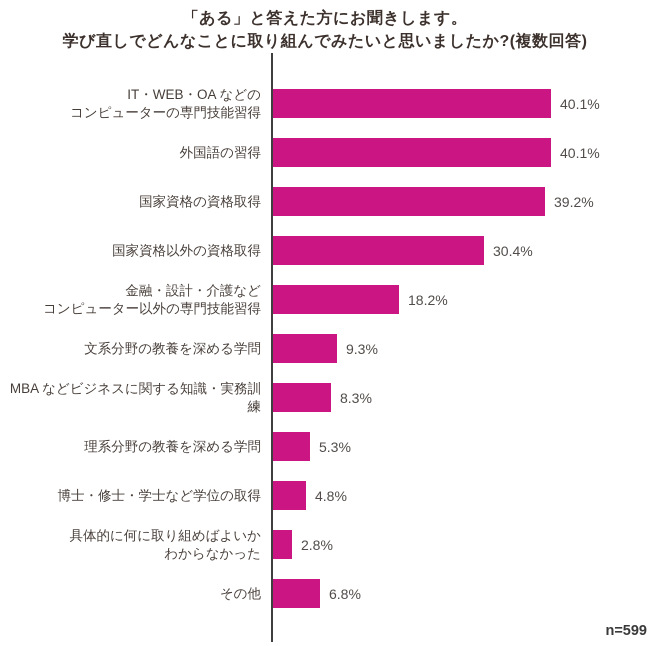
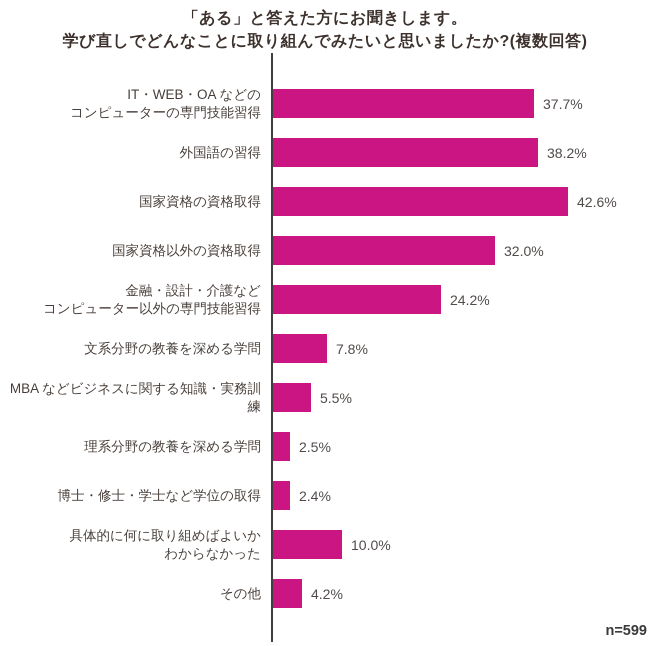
IT・WEB・OA などの コンピューターの専門技能習得: 40.1% -> 37.7%
外国語の習得: 40.1% -> 38.2%
国家資格の資格取得: 39.2% -> 42.6%
国家資格以外の資格取得: 30.4% -> 32.0%
金融・設計・介護など コンピューター以外の専門技能習得: 18.2% -> 24.2%
文系分野の教養を深める学問: 9.3% -> 7.8%
MBA などビジネスに関する知識・実務訓練: 8.3% -> 5.5%
理系分野の教養を深める学問: 5.3% -> 2.5%
博士・修士・学士など学位の取得: 4.8% -> 2.4%
具体的に何に取り組めばよいか わからなかった: 2.8% -> 10.0%
その他: 6.8% -> 4.2%
